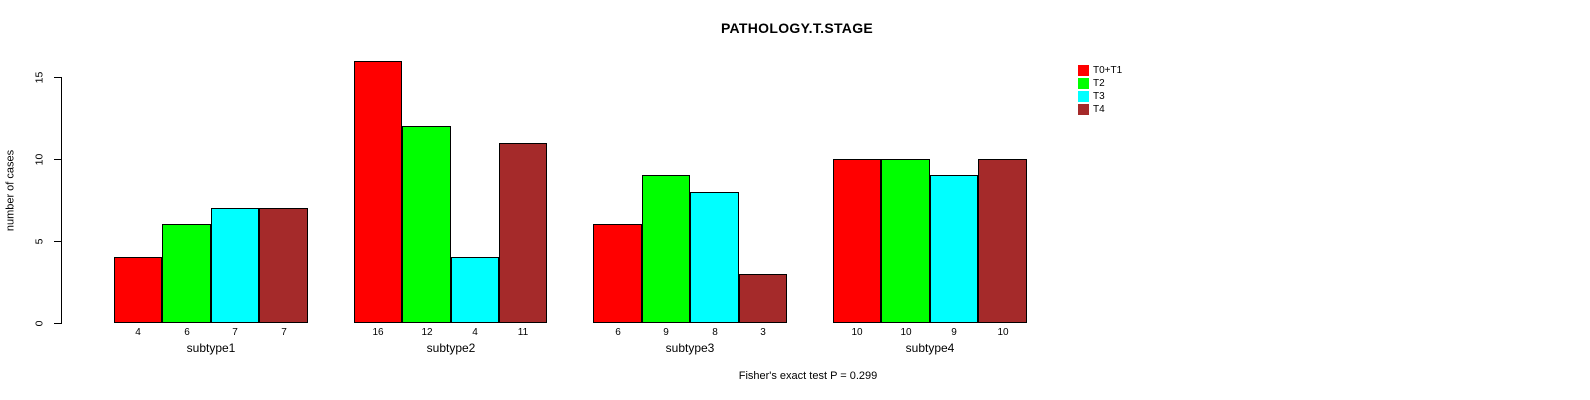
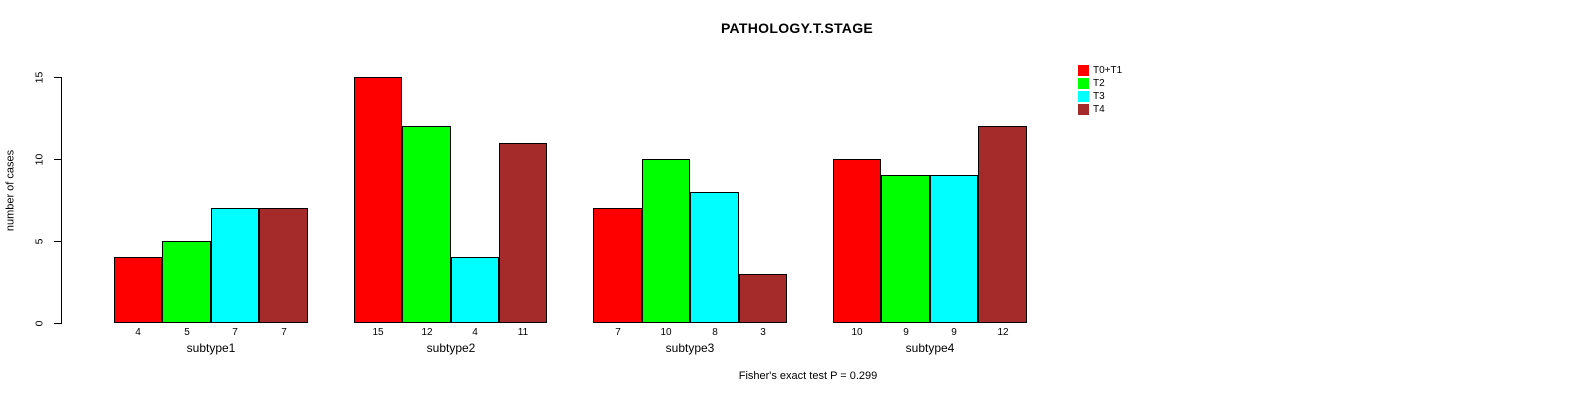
T2/subtype1: 6 -> 5
T0+T1/subtype2: 16 -> 15
T0+T1/subtype3: 6 -> 7
T2/subtype3: 9 -> 10
T2/subtype4: 10 -> 9
T4/subtype4: 10 -> 12
